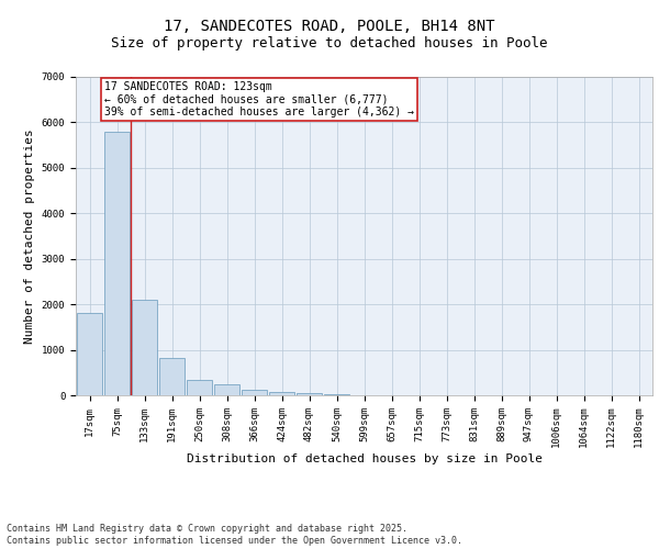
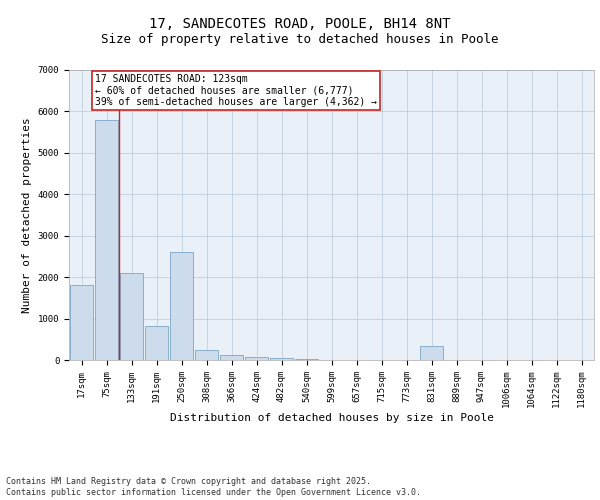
250sqm: 350 -> 2600
831sqm: 0 -> 350
